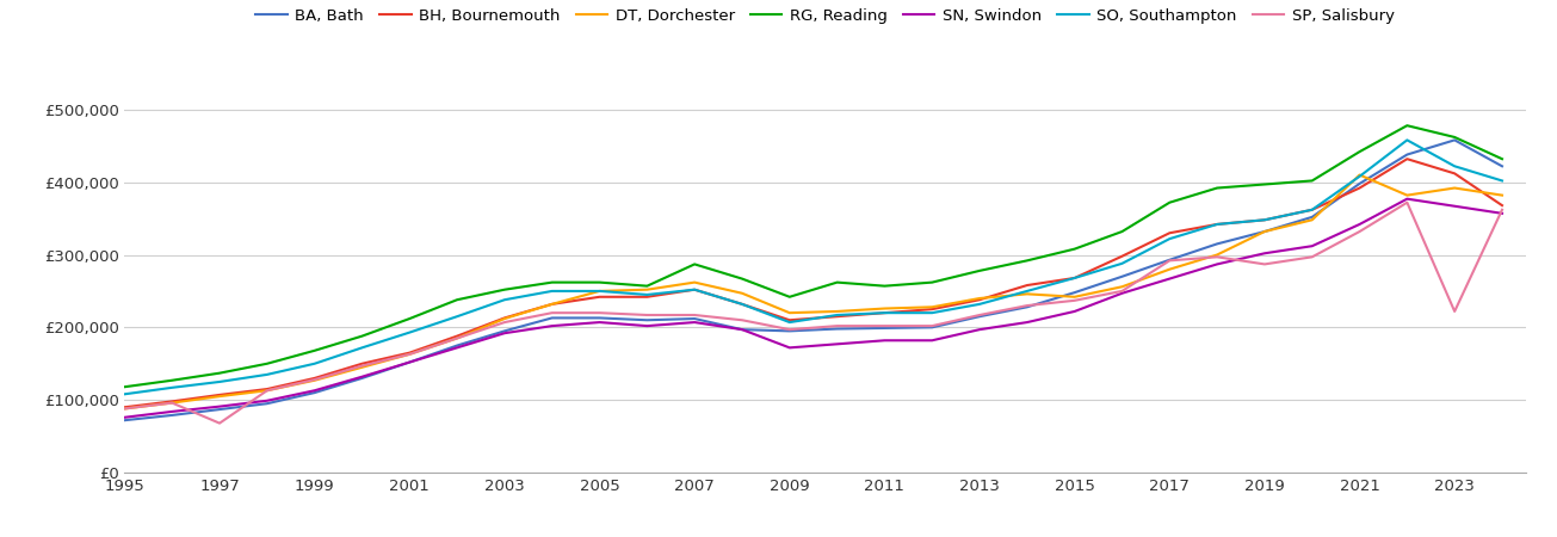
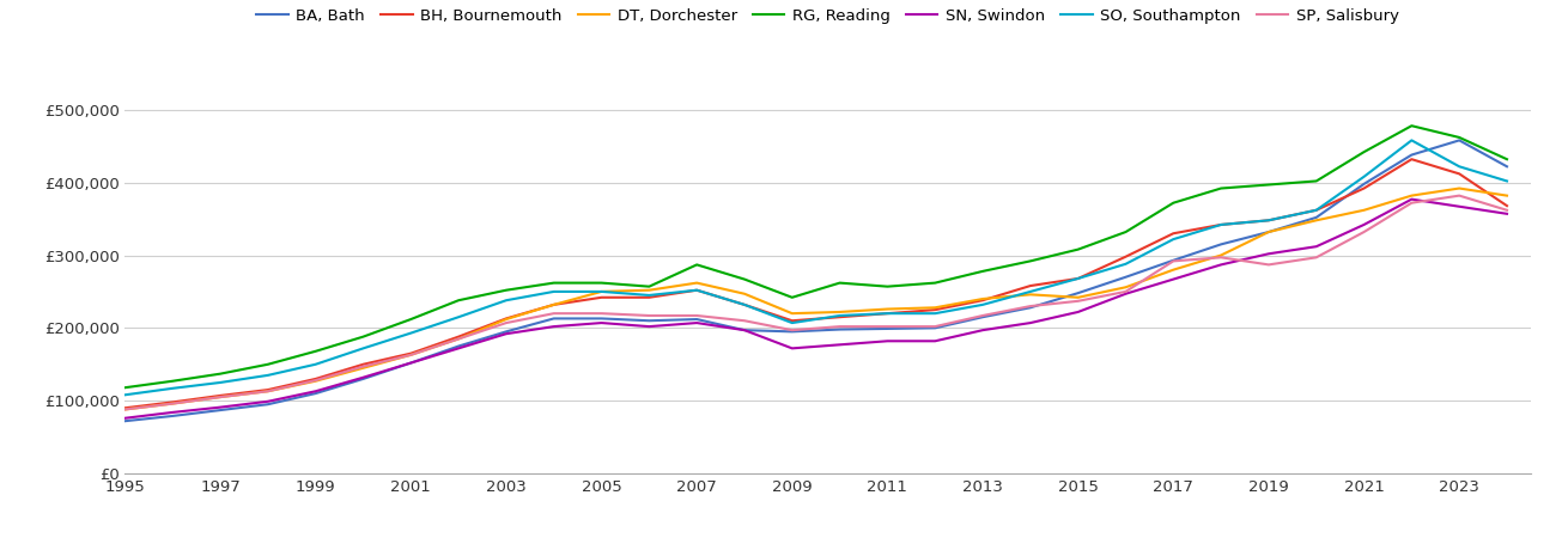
SP, Salisbury/1997: £68,000 -> £105,000
DT, Dorchester/2021: £410,000 -> £362,000
SP, Salisbury/2023: £222,000 -> £382,000
